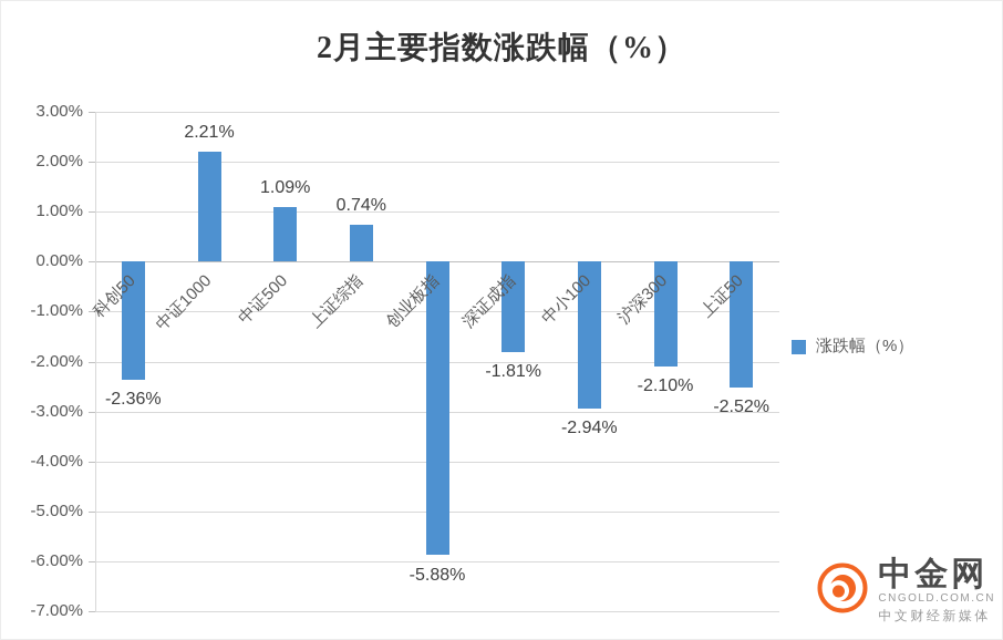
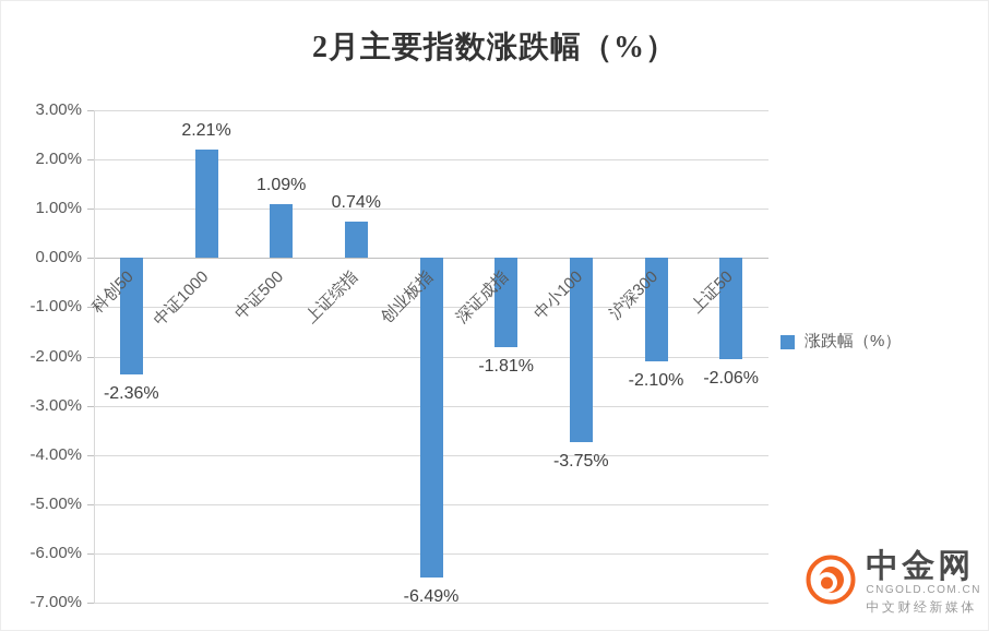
创业板指: -5.88% -> -6.49%
中小100: -2.94% -> -3.75%
上证50: -2.52% -> -2.06%
